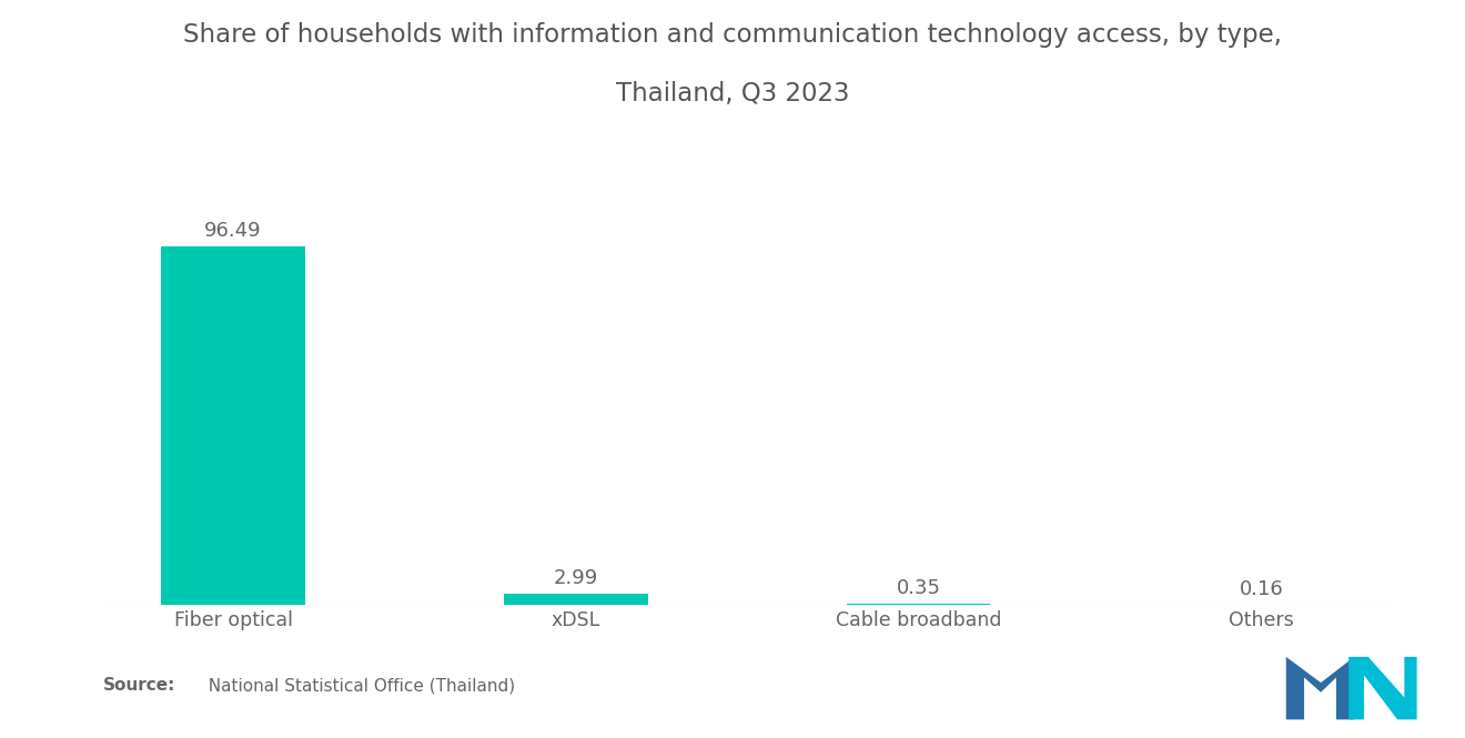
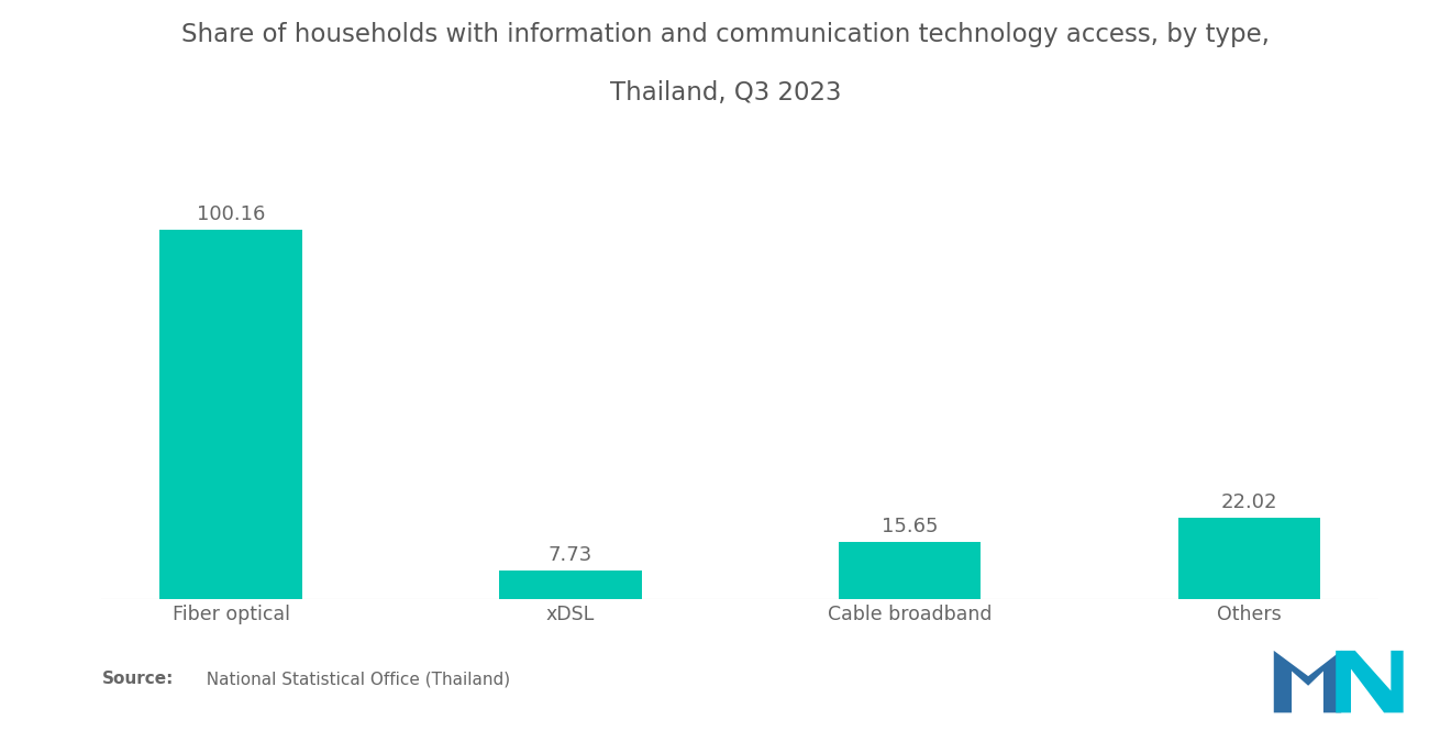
Fiber optical: 96.49 -> 100.16
xDSL: 2.99 -> 7.73
Cable broadband: 0.35 -> 15.65
Others: 0.16 -> 22.02
